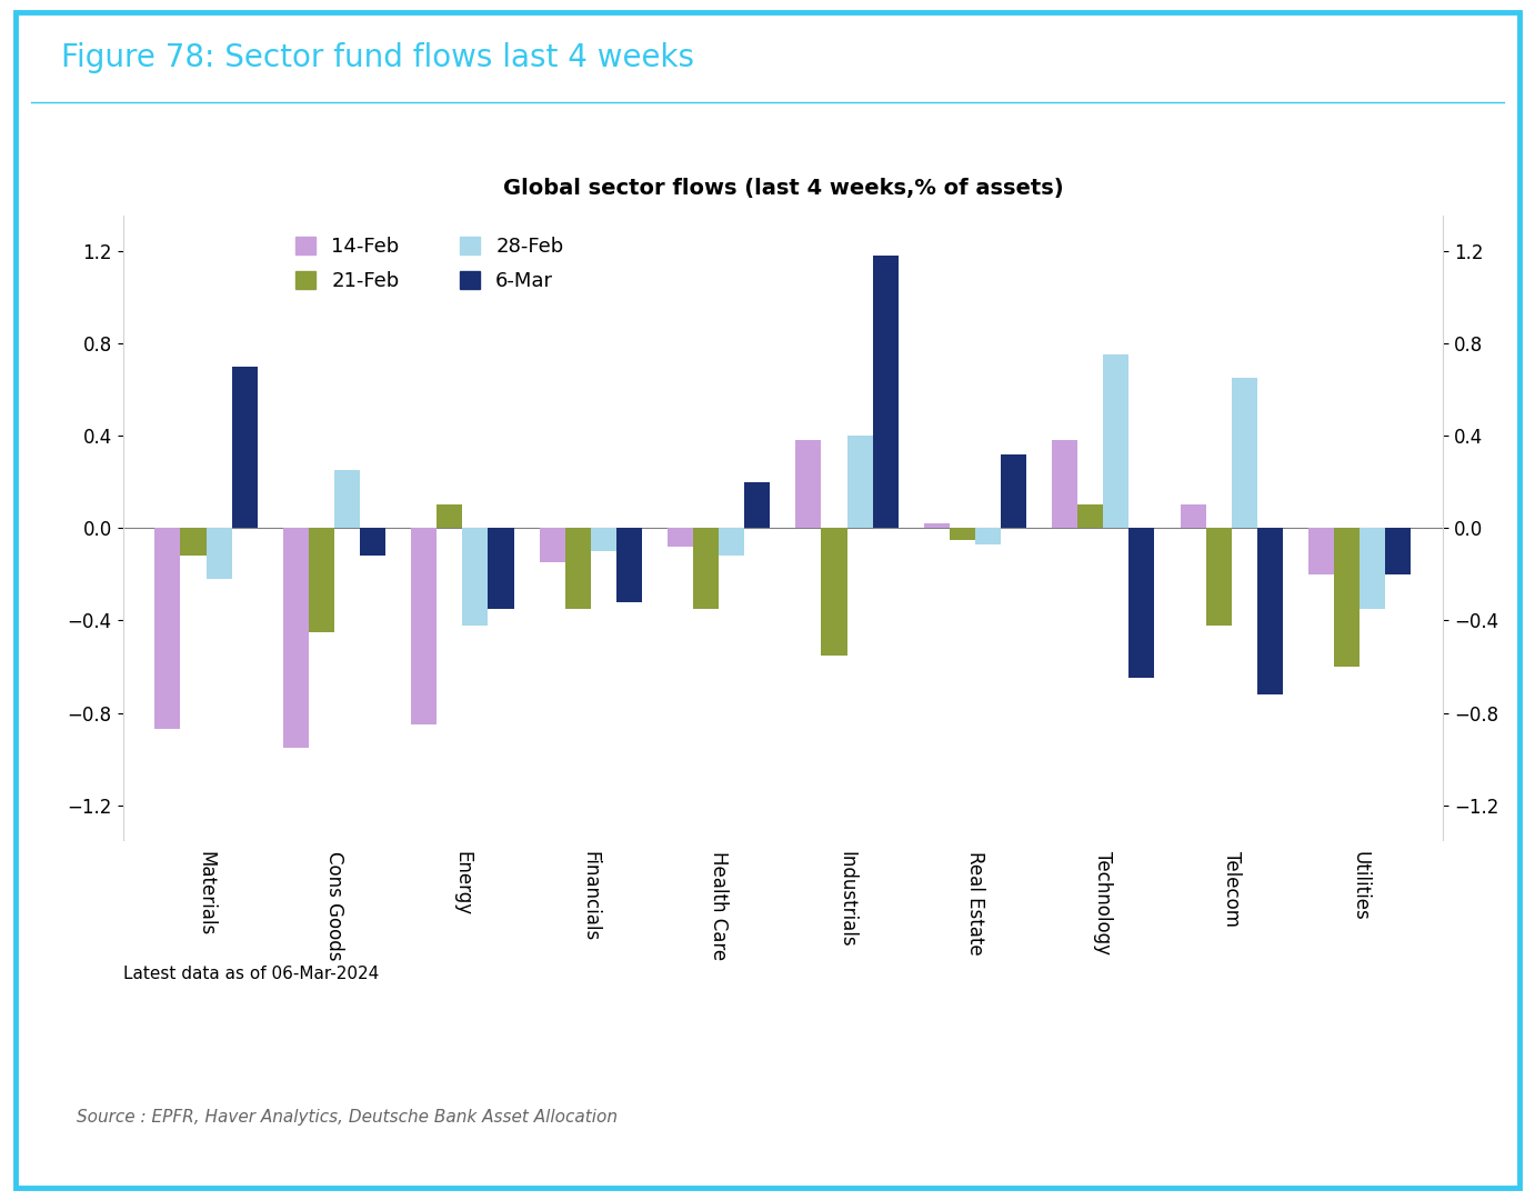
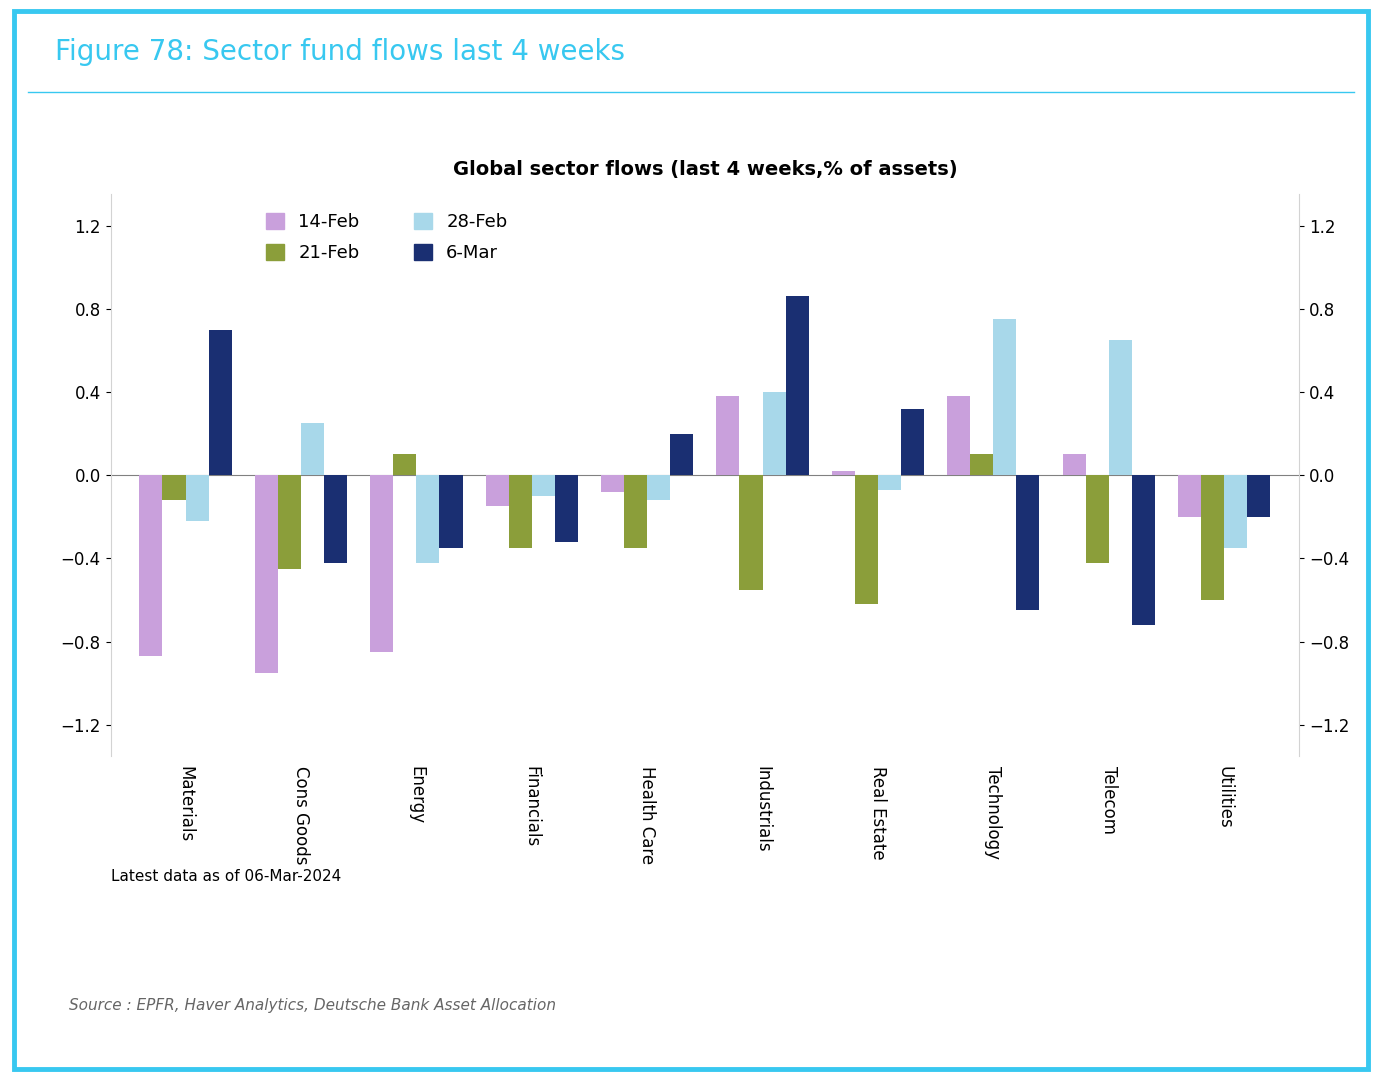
6-Mar/Cons Goods: -0.12 -> -0.42
6-Mar/Industrials: 1.18 -> 0.86
21-Feb/Real Estate: -0.05 -> -0.62
